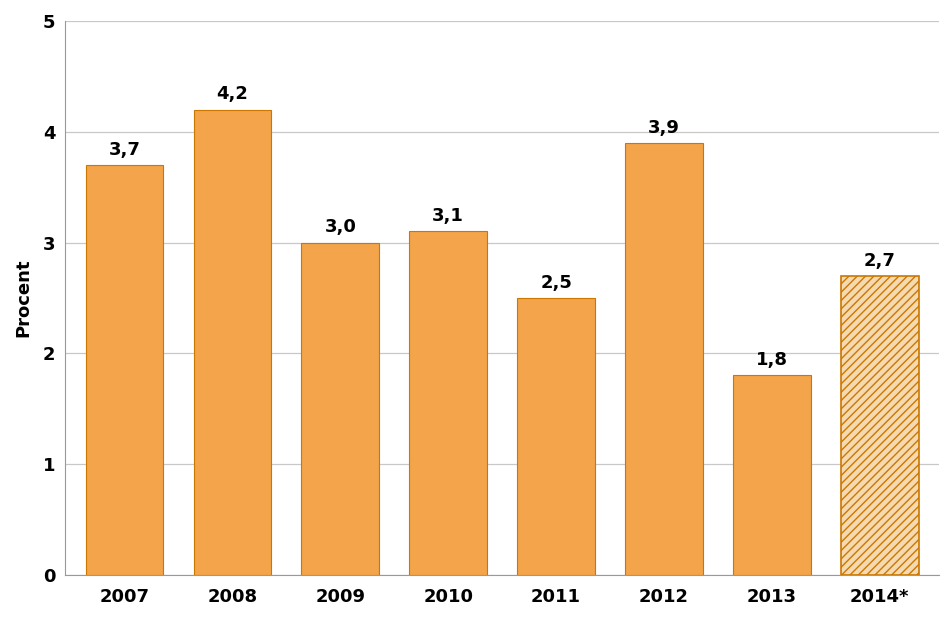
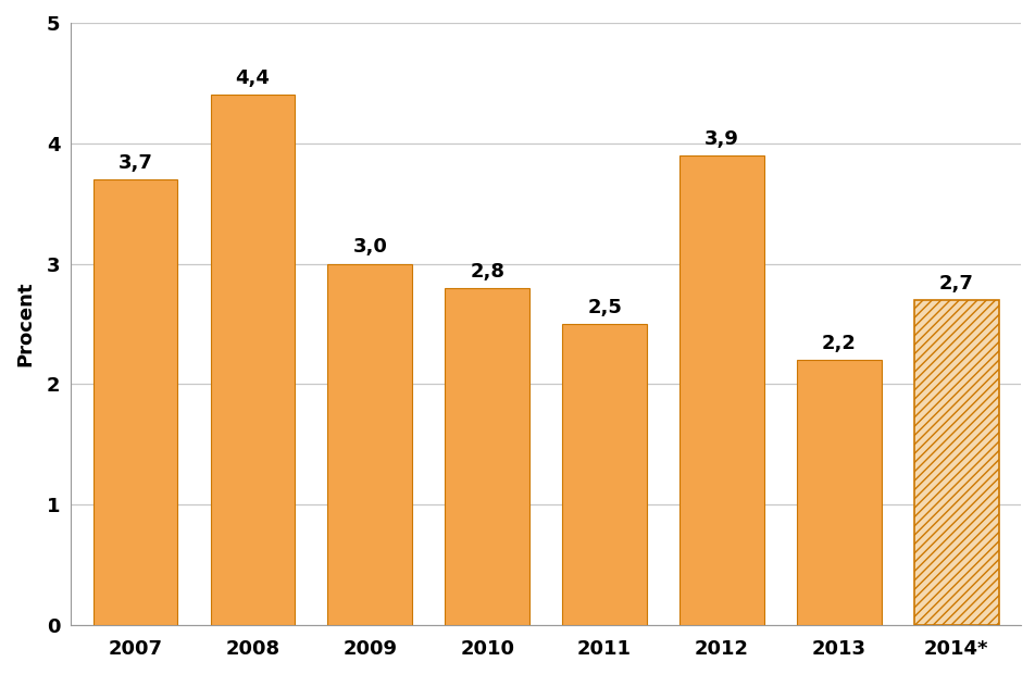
2008: 4,2 -> 4,4
2010: 3,1 -> 2,8
2013: 1,8 -> 2,2
